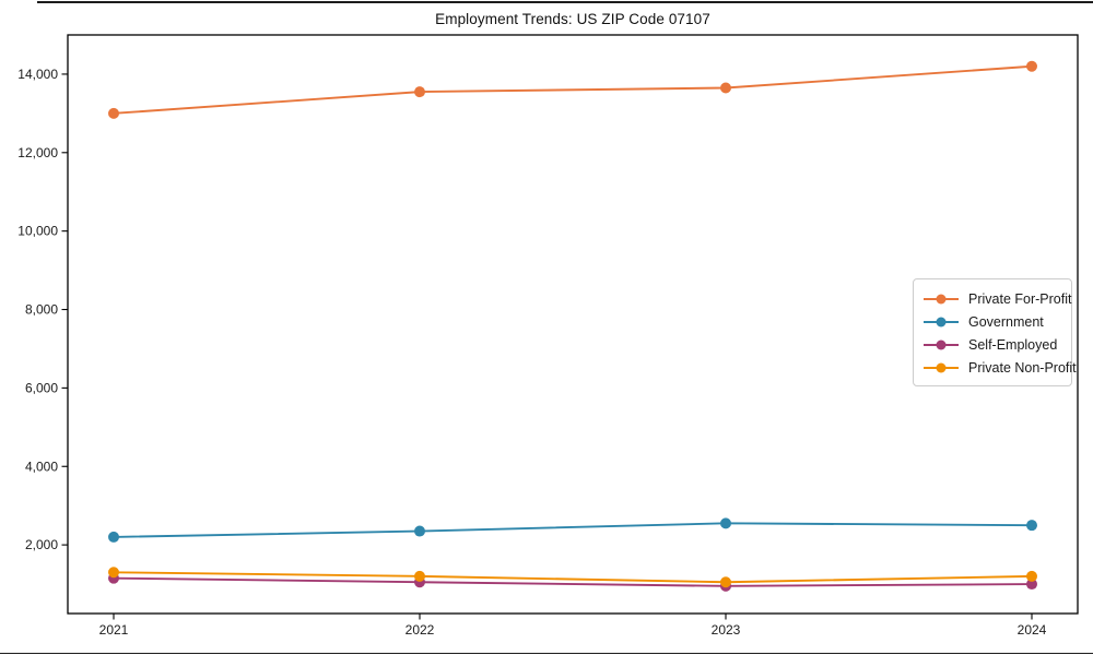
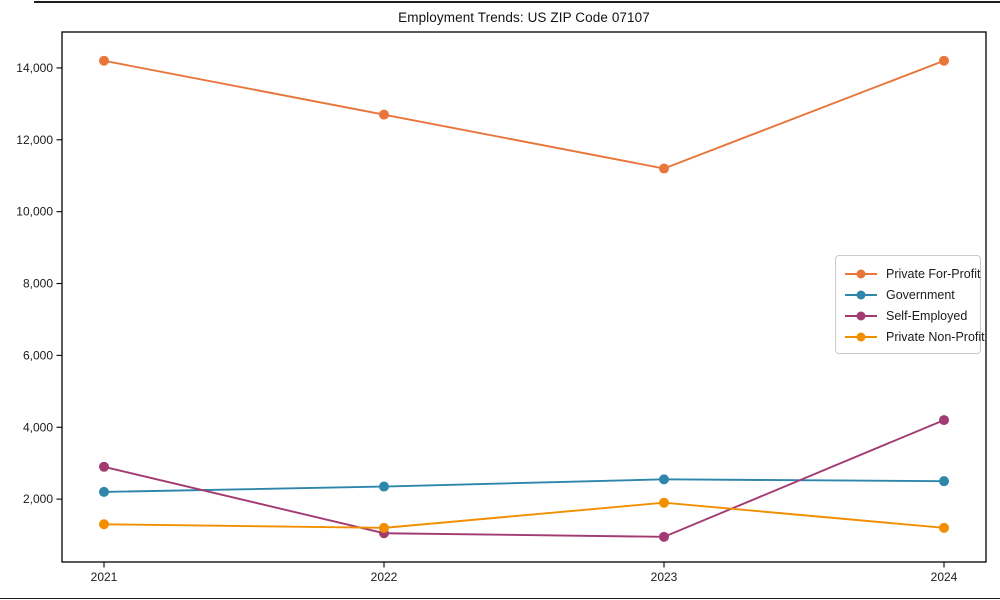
Private For-Profit/2021: 13000 -> 14200
Self-Employed/2021: 1200 -> 2900
Private For-Profit/2022: 13600 -> 12700
Private For-Profit/2023: 13600 -> 11200
Private Non-Profit/2023: 1000 -> 1900
Self-Employed/2024: 1000 -> 4200
